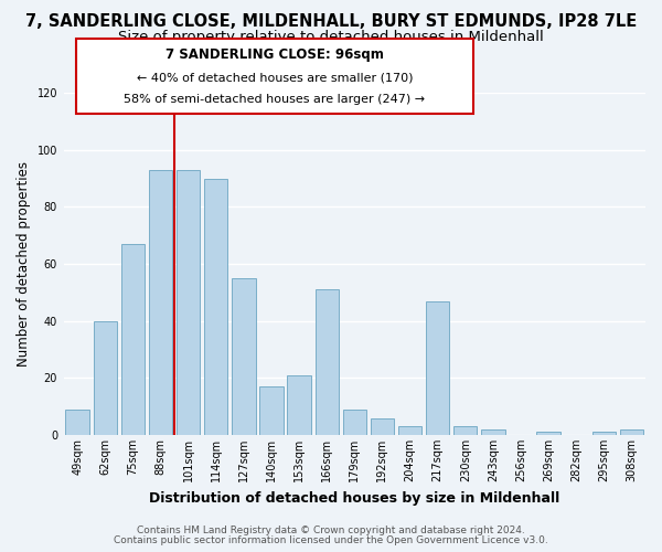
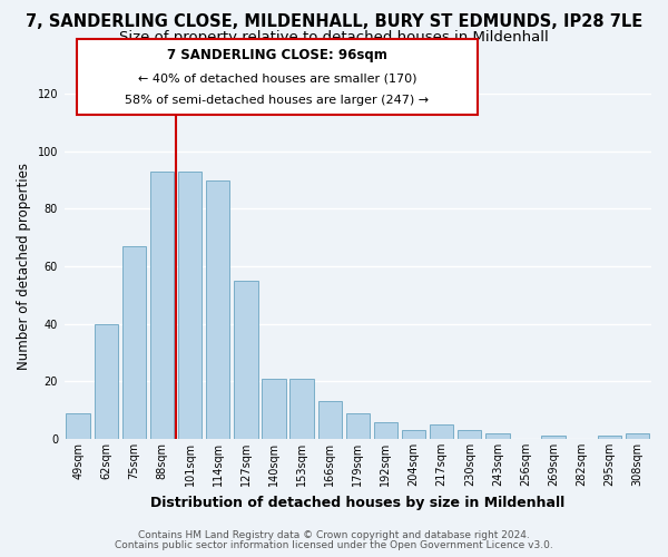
140sqm: 17 -> 21
166sqm: 51 -> 13
217sqm: 47 -> 5
